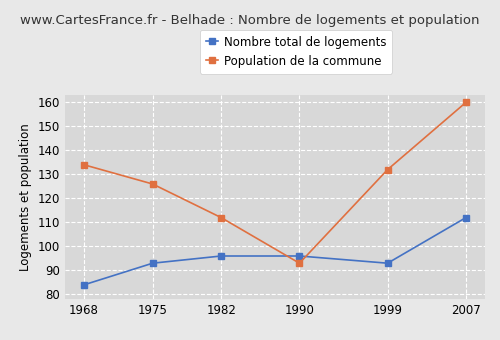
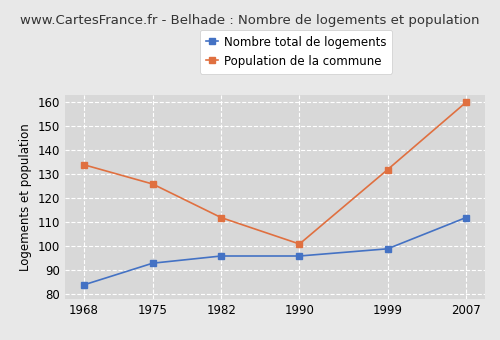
Population de la commune/1990: 93 -> 101
Nombre total de logements/1999: 93 -> 99
